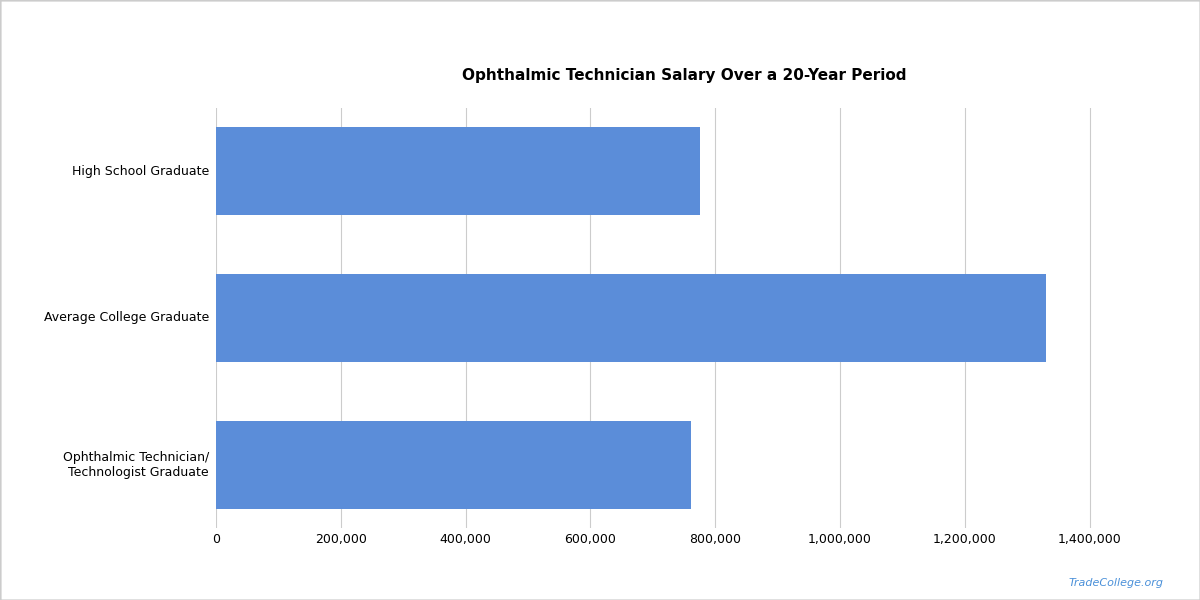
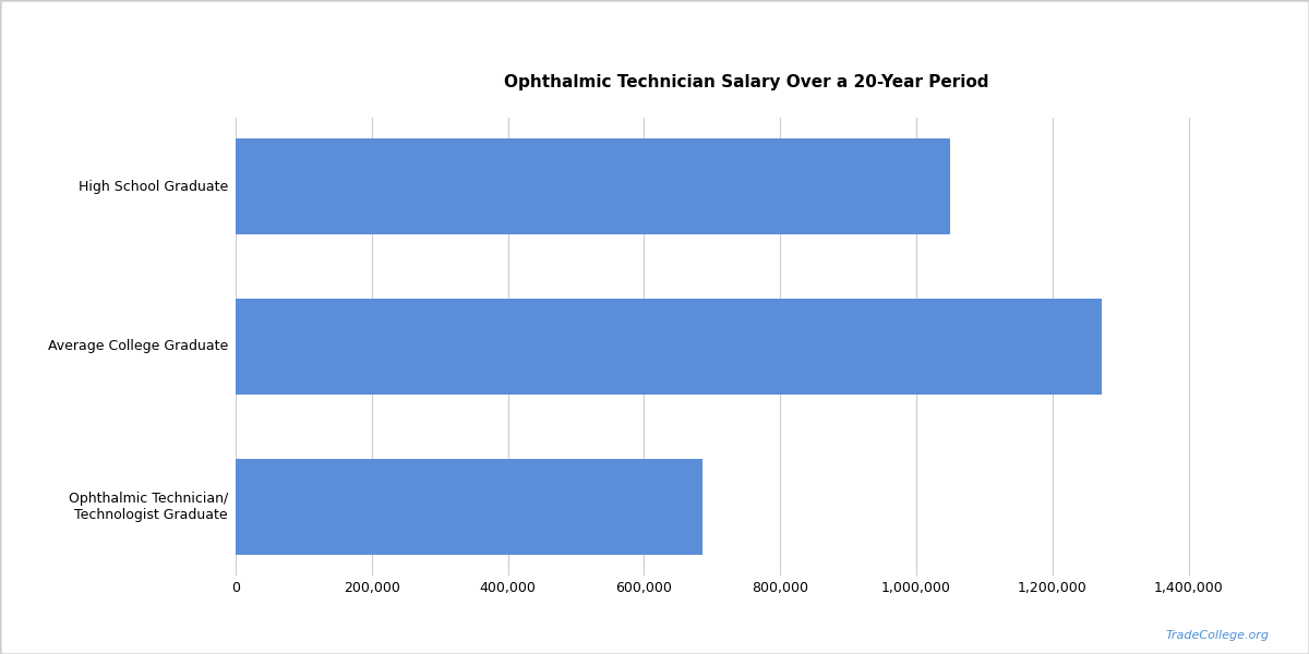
High School Graduate: 775,000 -> 1,050,000
Average College Graduate: 1,330,000 -> 1,272,000
Ophthalmic Technician/ Technologist Graduate: 762,000 -> 686,000
